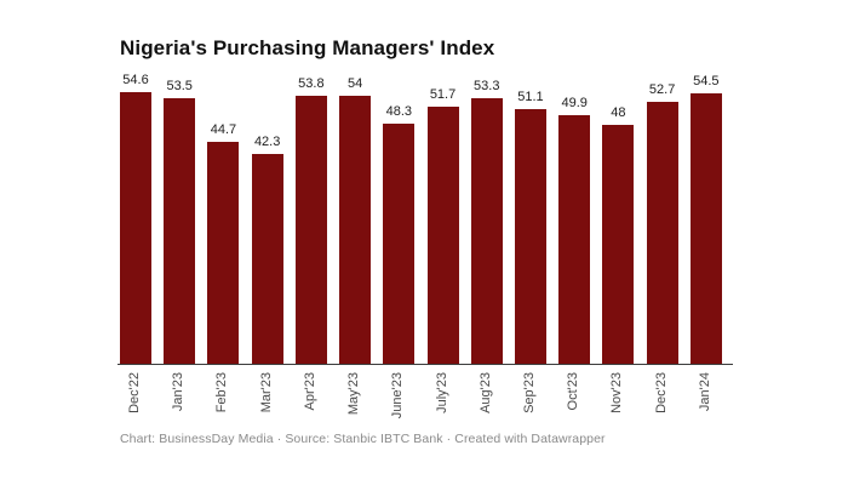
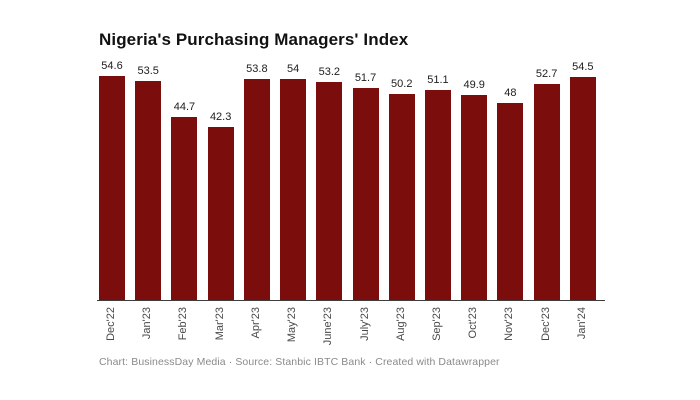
June'23: 48.3 -> 53.2
Aug'23: 53.3 -> 50.2
